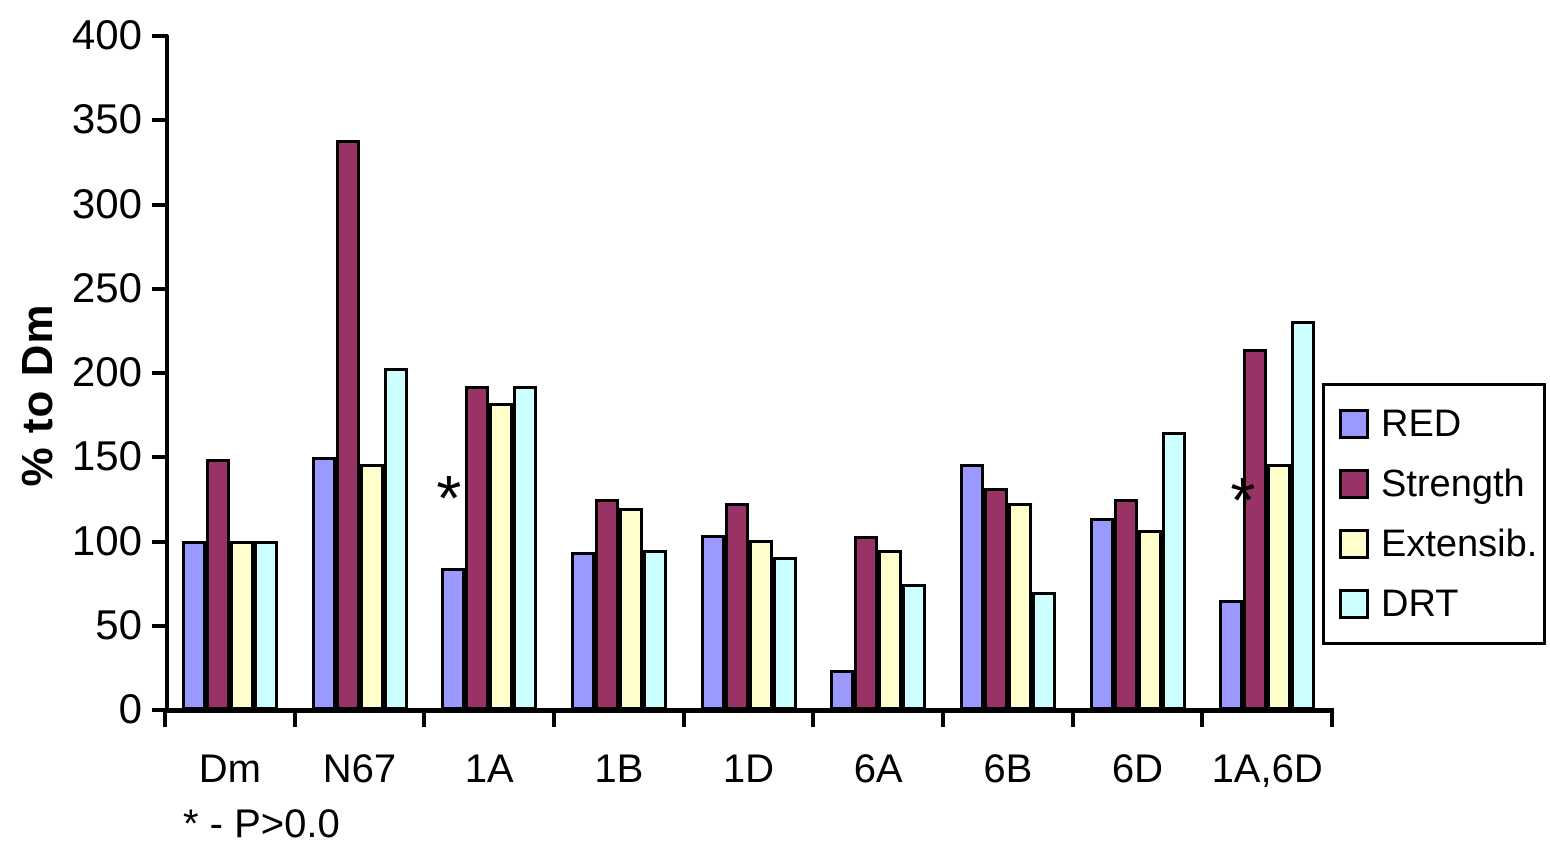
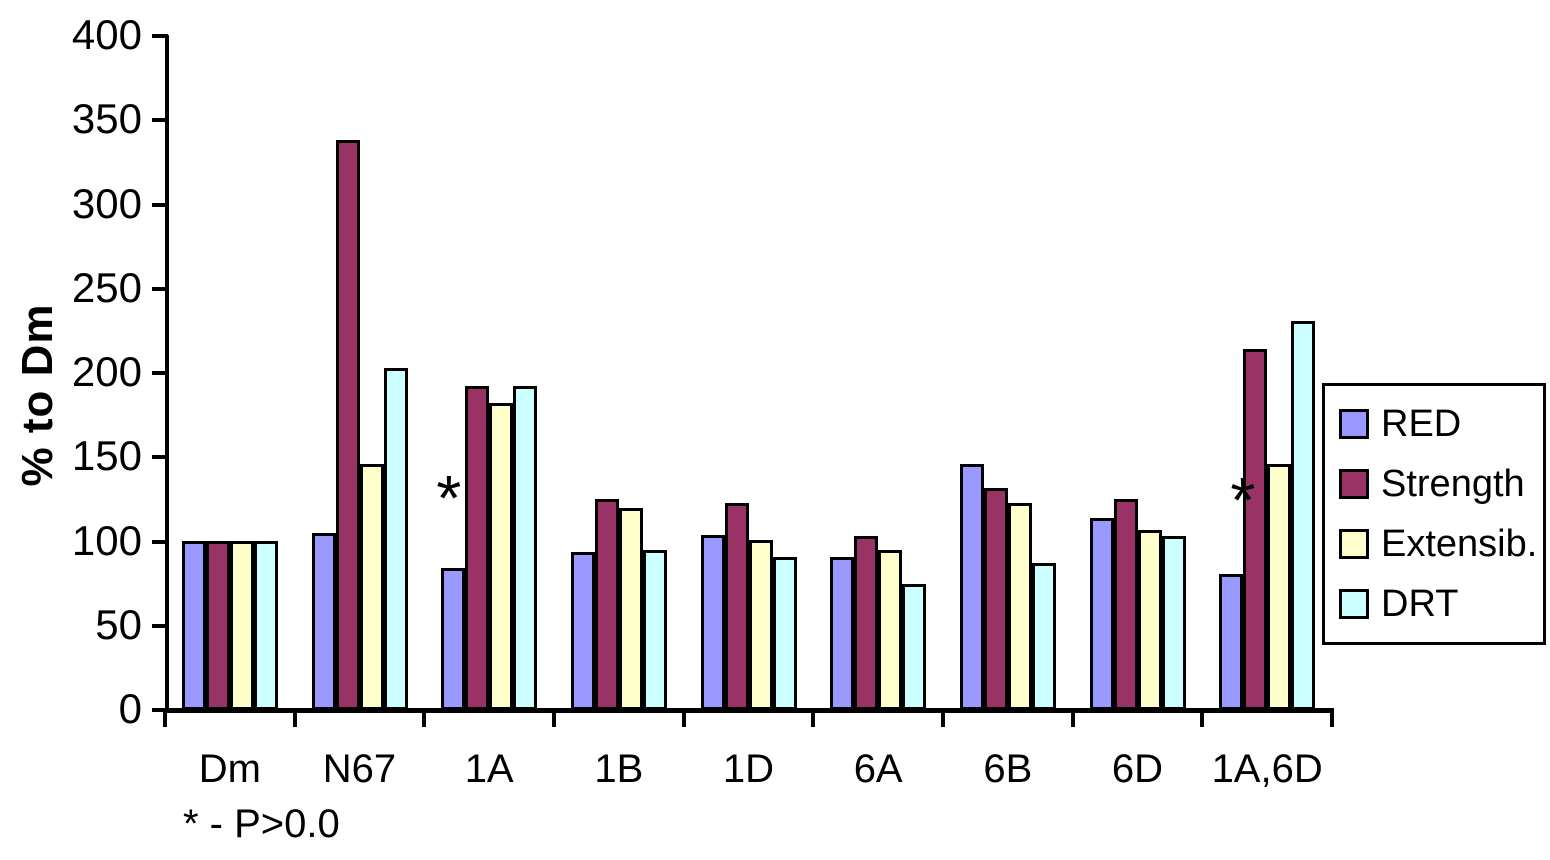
Strength/Dm: 149 -> 100
RED/N67: 150 -> 105
RED/6A: 24 -> 91
DRT/6B: 70 -> 87
DRT/6D: 165 -> 103
RED/1A,6D: 65 -> 81
